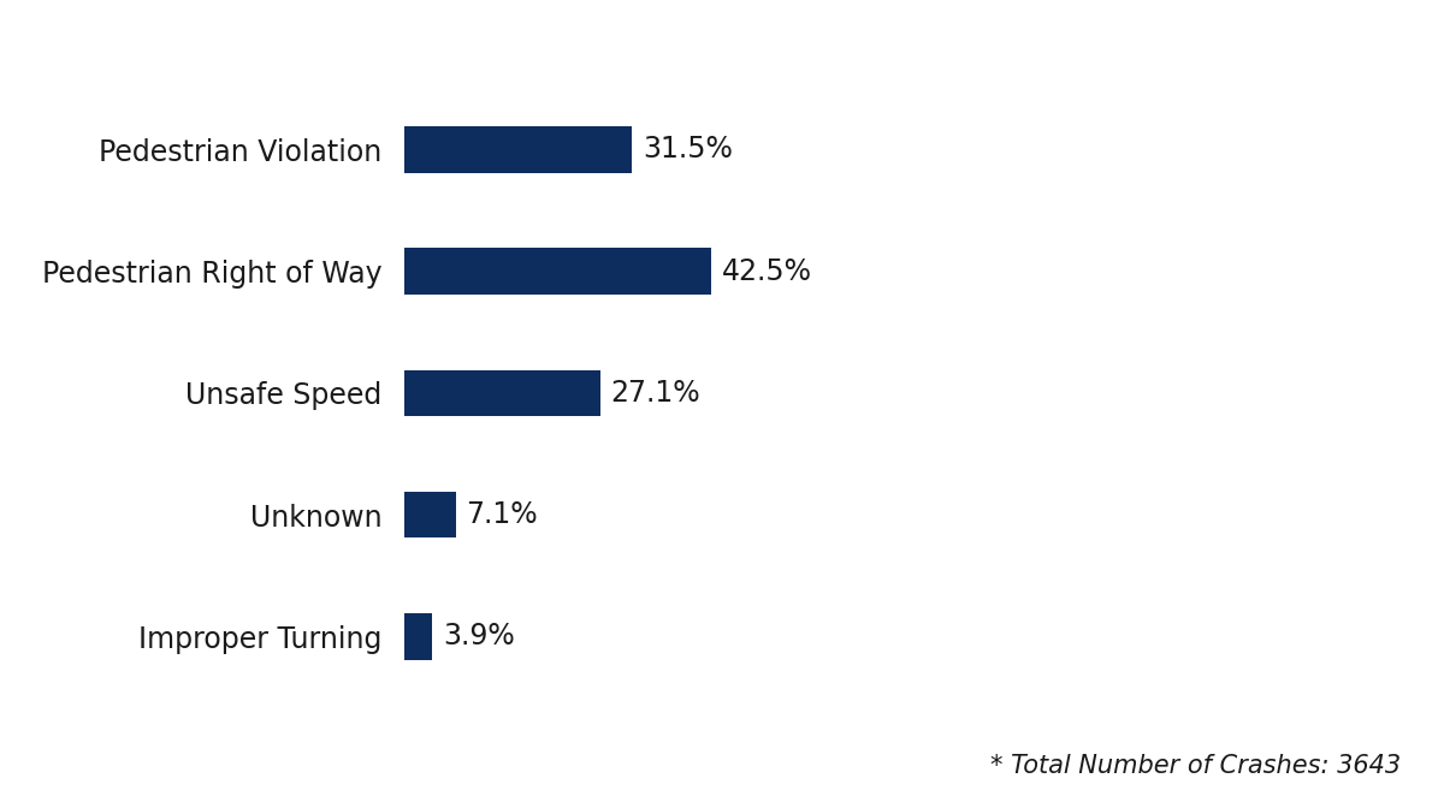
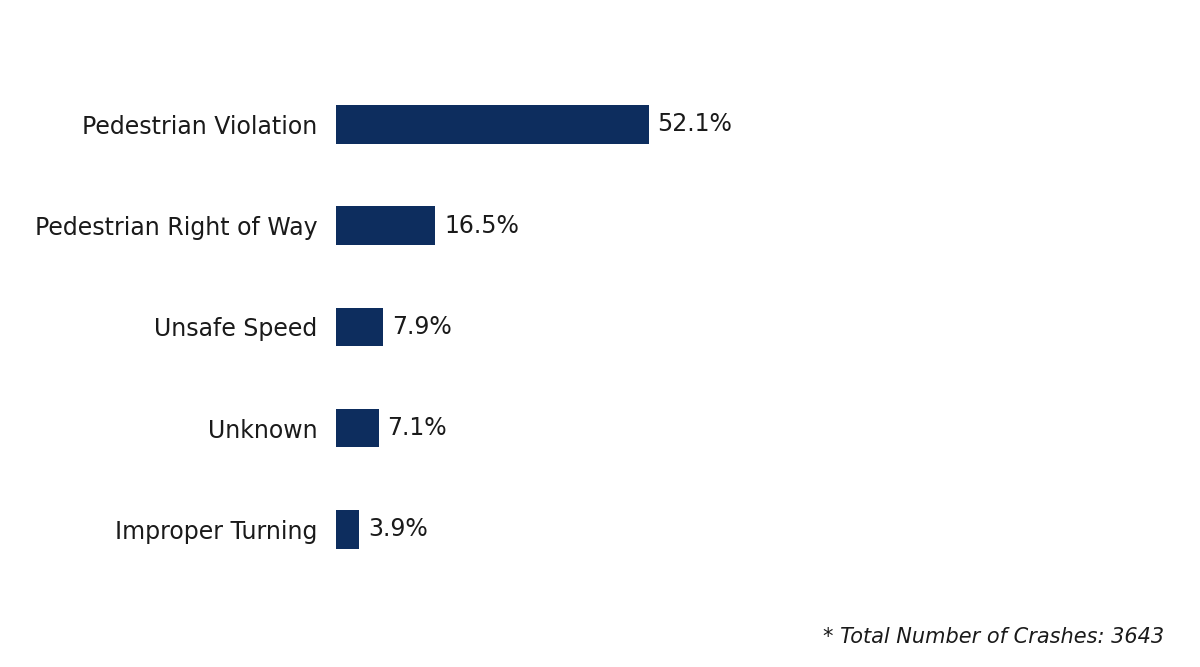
Pedestrian Violation: 31.5% -> 52.1%
Pedestrian Right of Way: 42.5% -> 16.5%
Unsafe Speed: 27.1% -> 7.9%
